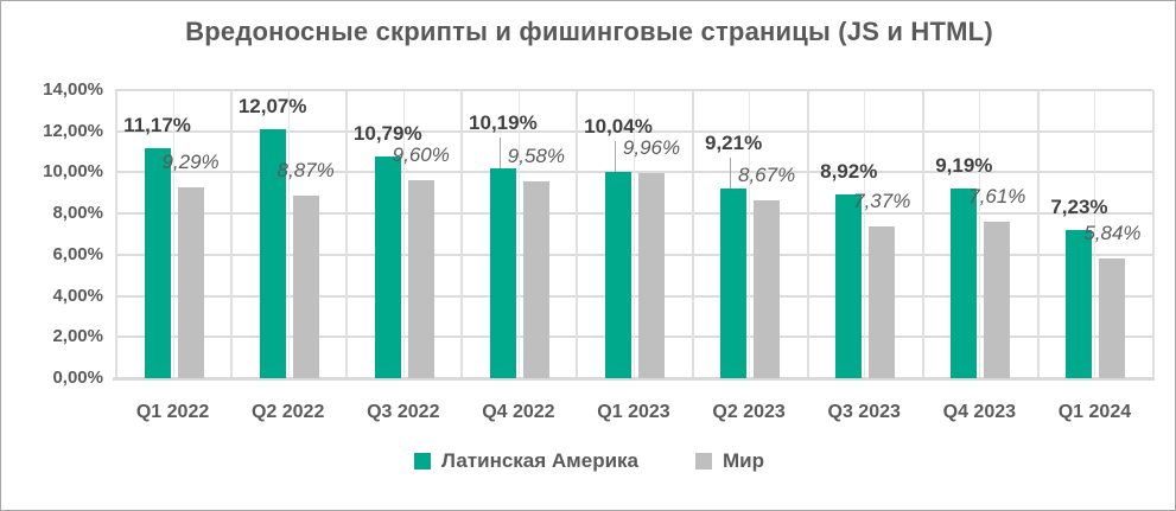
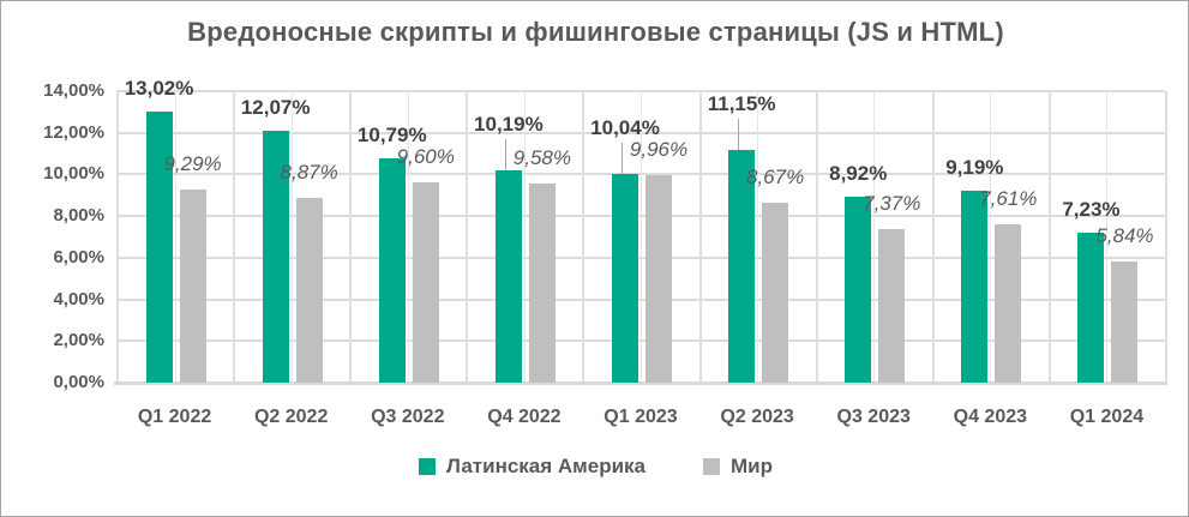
Латинская Америка/Q1 2022: 11,17% -> 13,02%
Латинская Америка/Q2 2023: 9,21% -> 11,15%
